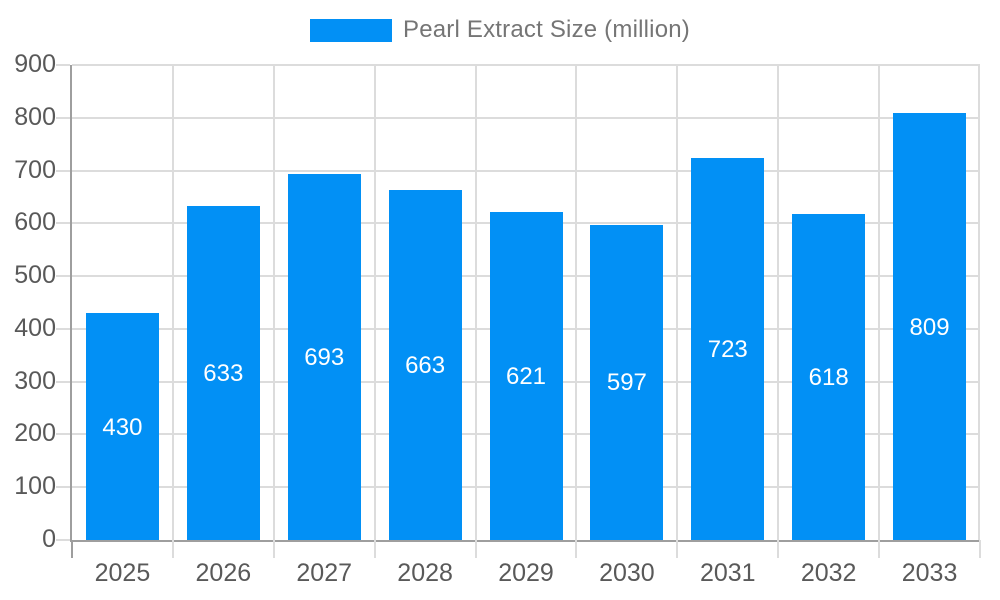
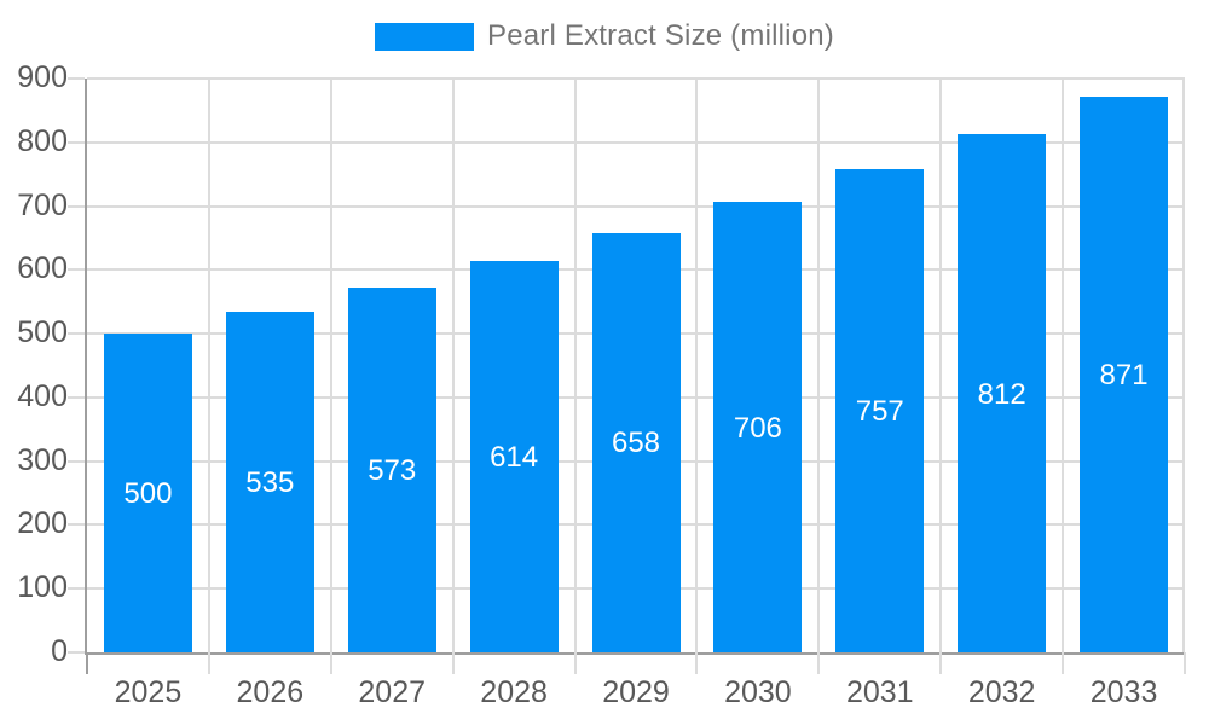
2025: 430 -> 500
2026: 633 -> 535
2027: 693 -> 573
2028: 663 -> 614
2029: 621 -> 658
2030: 597 -> 706
2031: 723 -> 757
2032: 618 -> 812
2033: 809 -> 871
